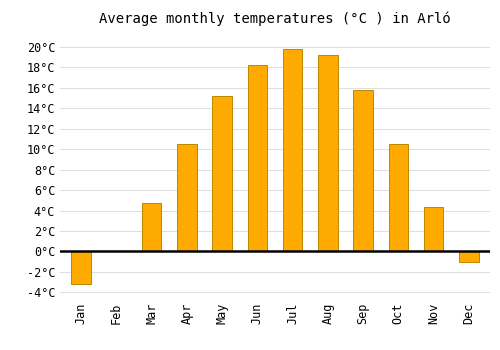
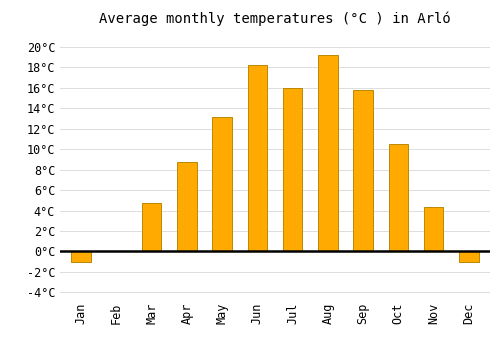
Jan: -3.2°C -> -1.0°C
Apr: 10.5°C -> 8.7°C
May: 15.2°C -> 13.1°C
Jul: 19.8°C -> 16.0°C
